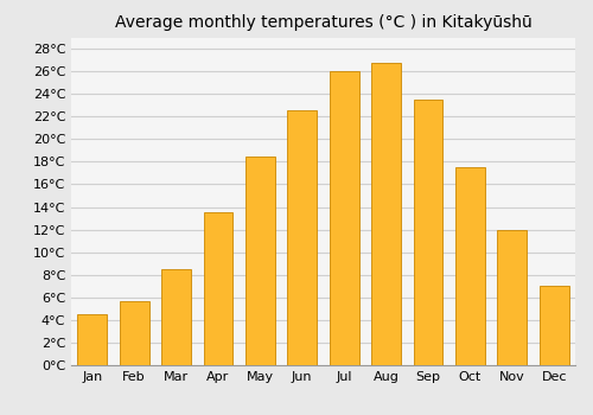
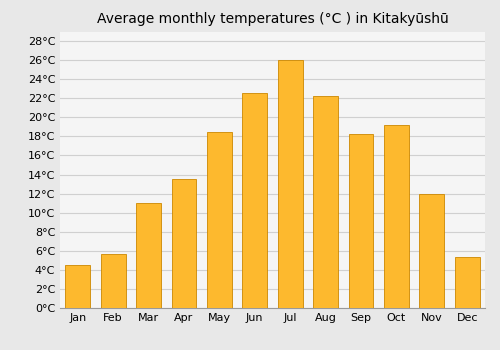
Mar: 8.5°C -> 11.0°C
Aug: 26.7°C -> 22.2°C
Sep: 23.5°C -> 18.2°C
Oct: 17.5°C -> 19.2°C
Dec: 7.0°C -> 5.4°C
